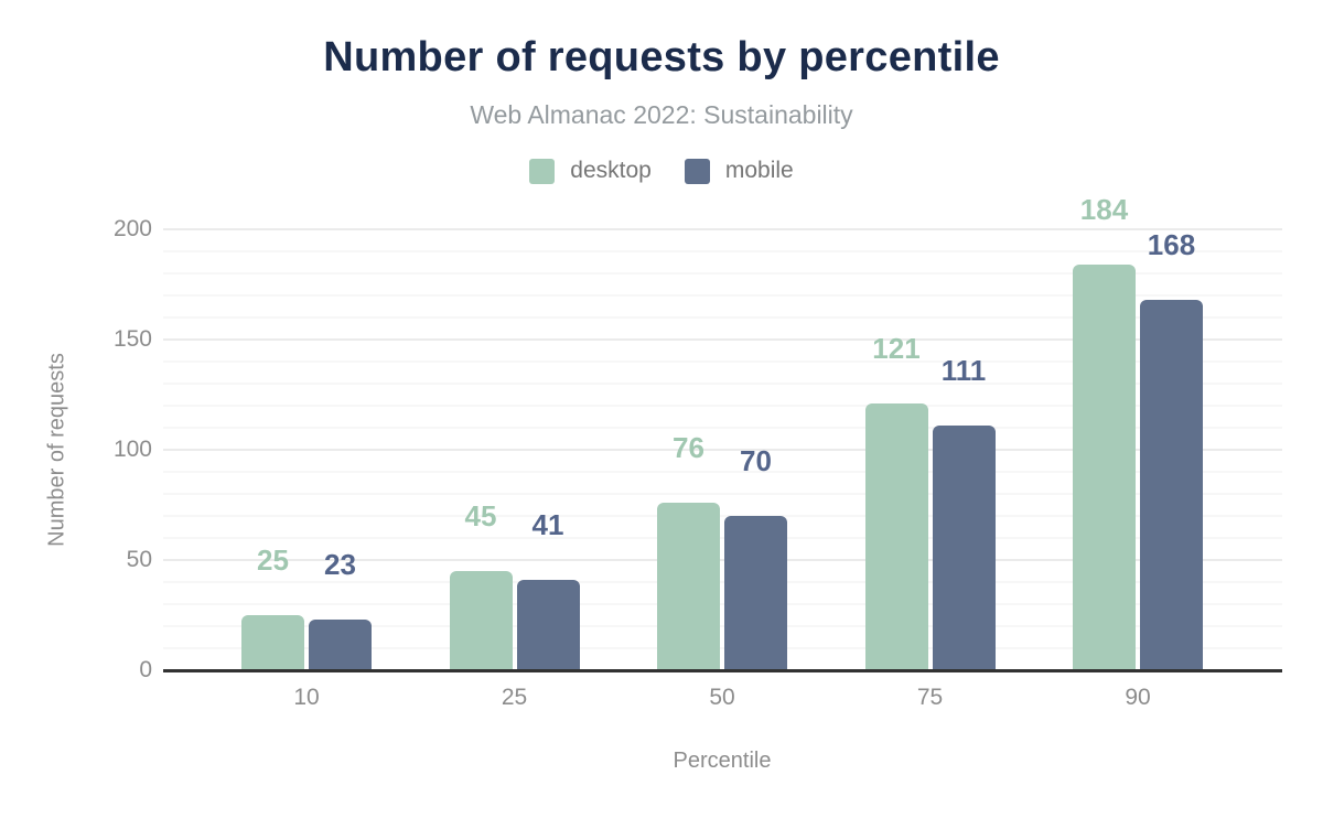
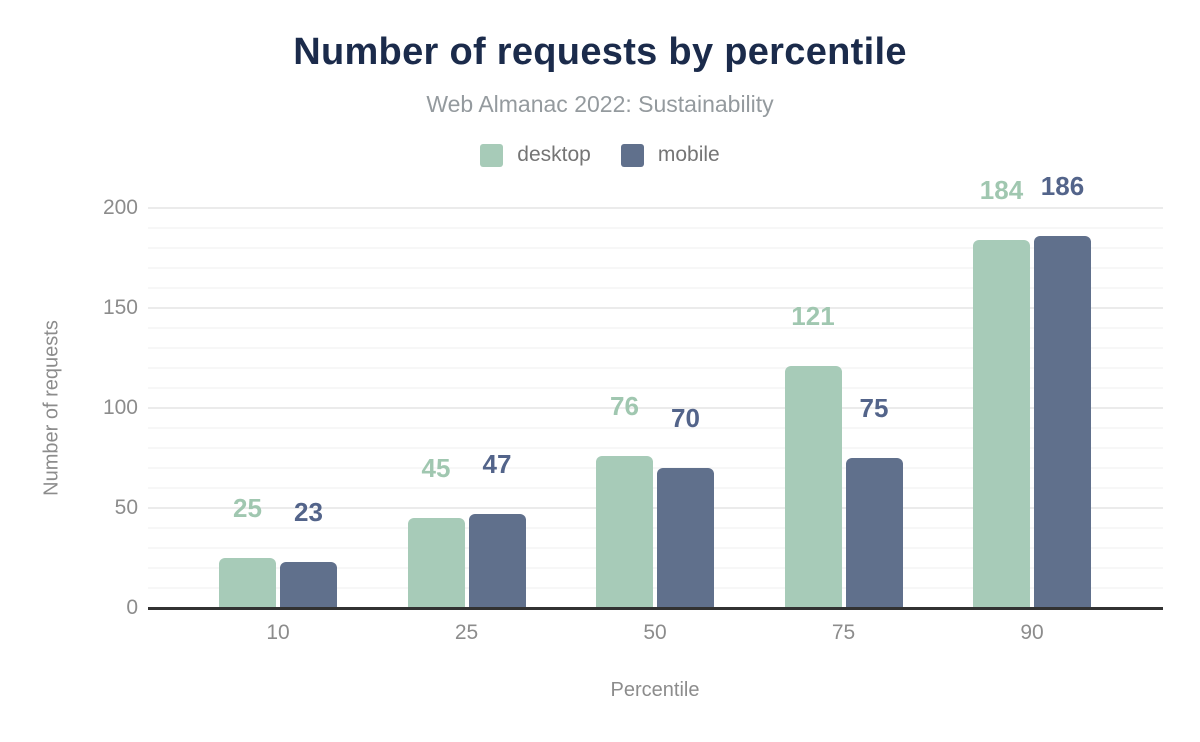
mobile/25: 41 -> 47
mobile/75: 111 -> 75
mobile/90: 168 -> 186
